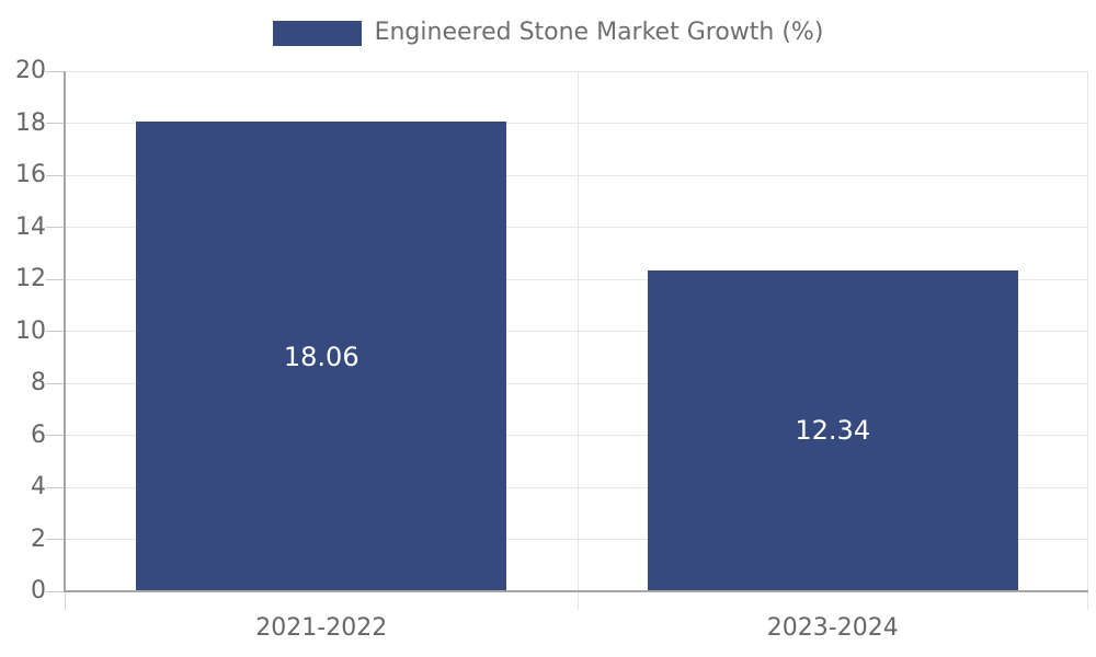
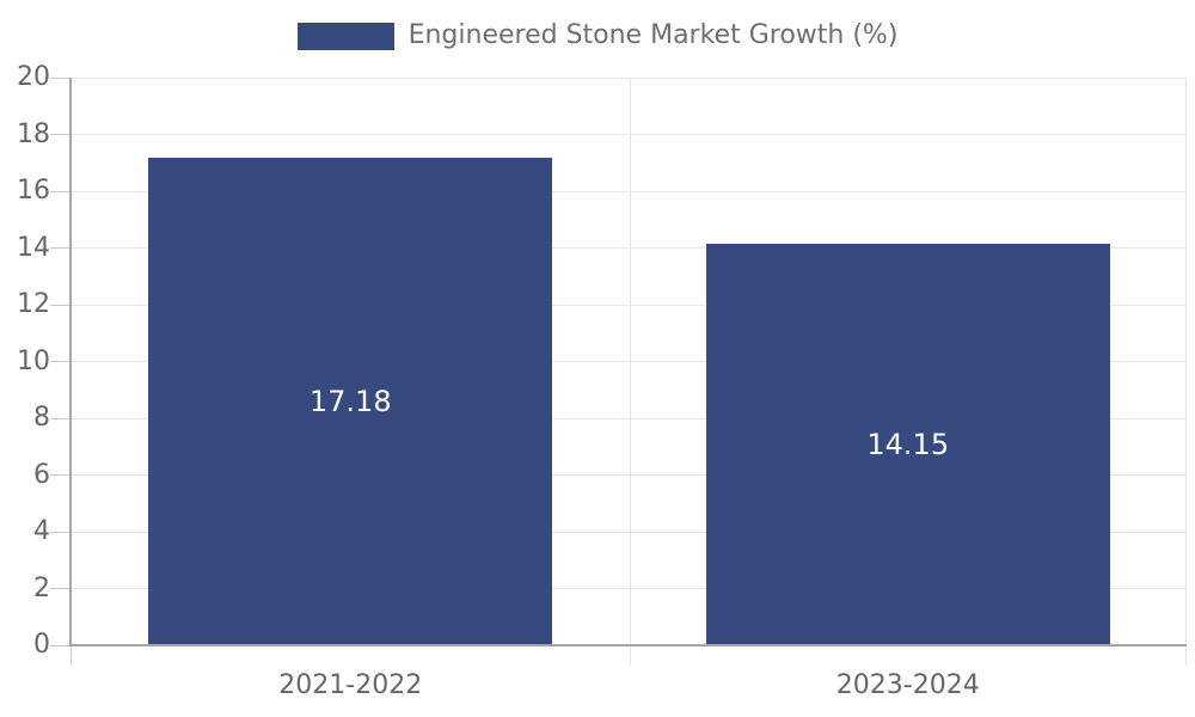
2021-2022: 18.06 -> 17.18
2023-2024: 12.34 -> 14.15
